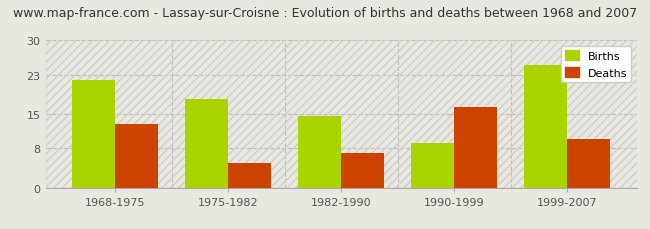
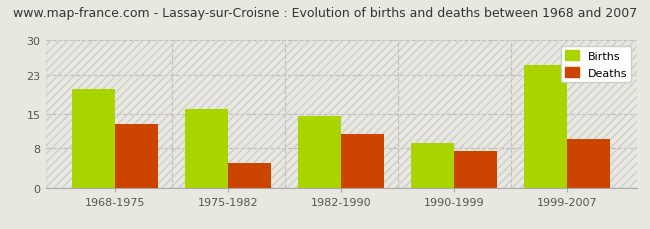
Births/1968-1975: 22.0 -> 20.0
Births/1975-1982: 18.0 -> 16.0
Deaths/1982-1990: 7.0 -> 11.0
Deaths/1990-1999: 16.5 -> 7.5
